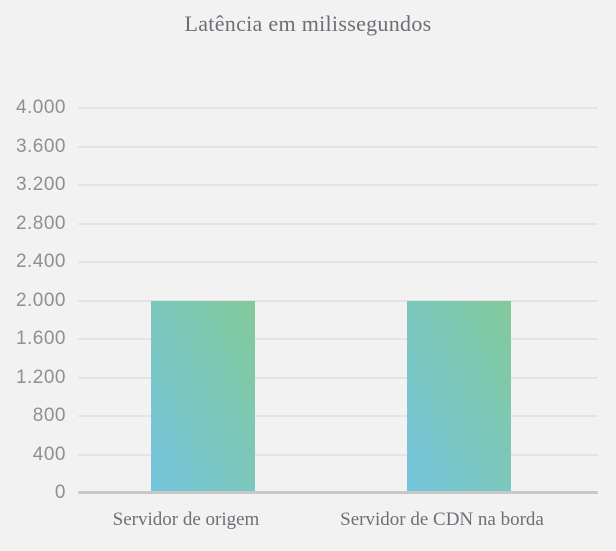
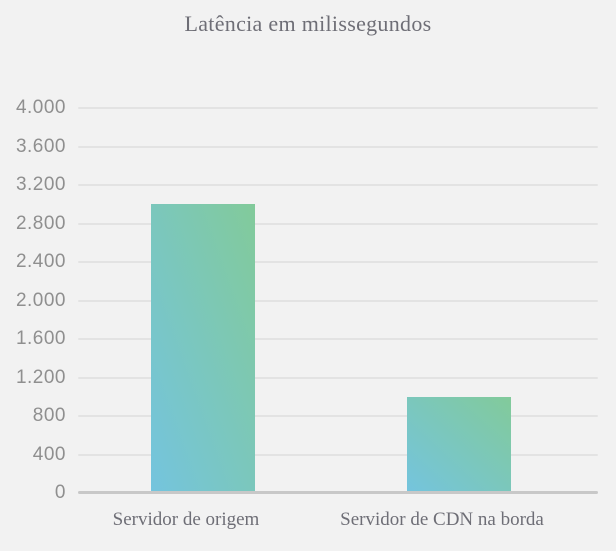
Servidor de origem: 2000 -> 3000
Servidor de CDN na borda: 2000 -> 1000
